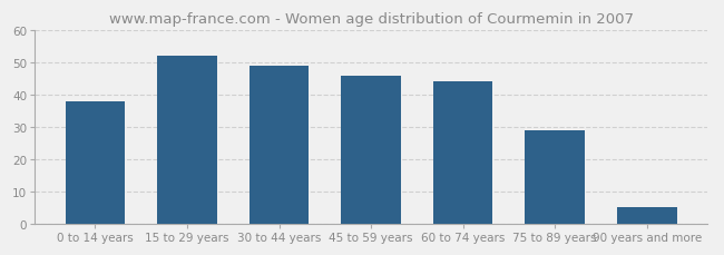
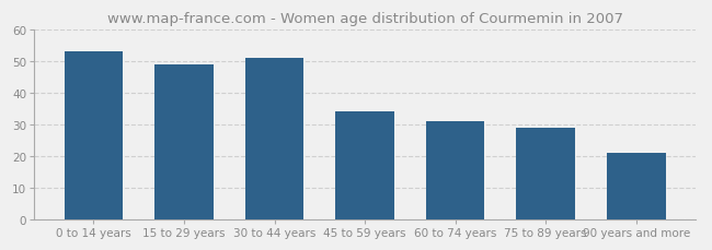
0 to 14 years: 38 -> 53
15 to 29 years: 52 -> 49
30 to 44 years: 49 -> 51
45 to 59 years: 46 -> 34
60 to 74 years: 44 -> 31
90 years and more: 5 -> 21
